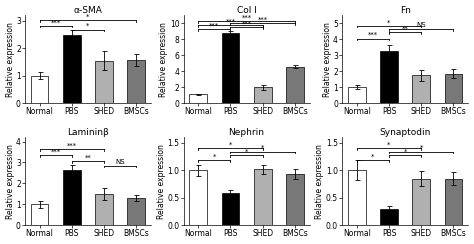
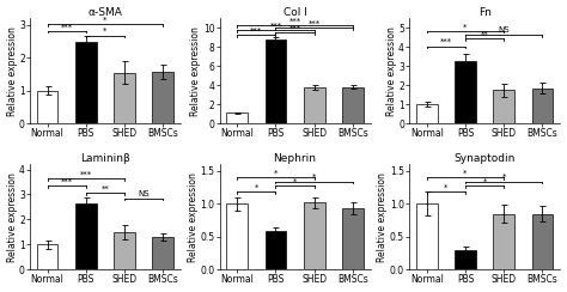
Col I/SHED: 2.0 -> 3.8
Col I/BMSCs: 4.6 -> 3.8
